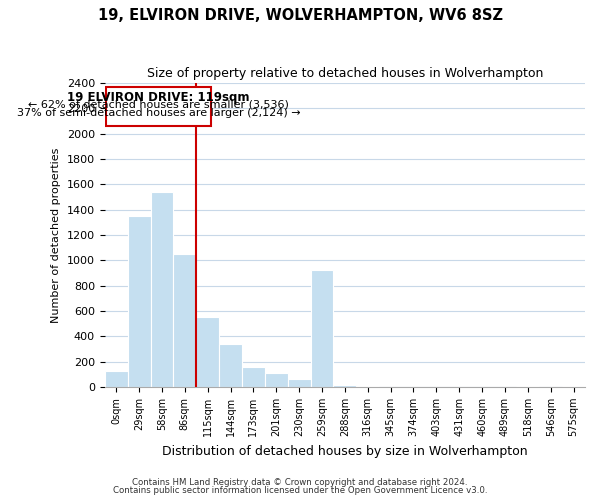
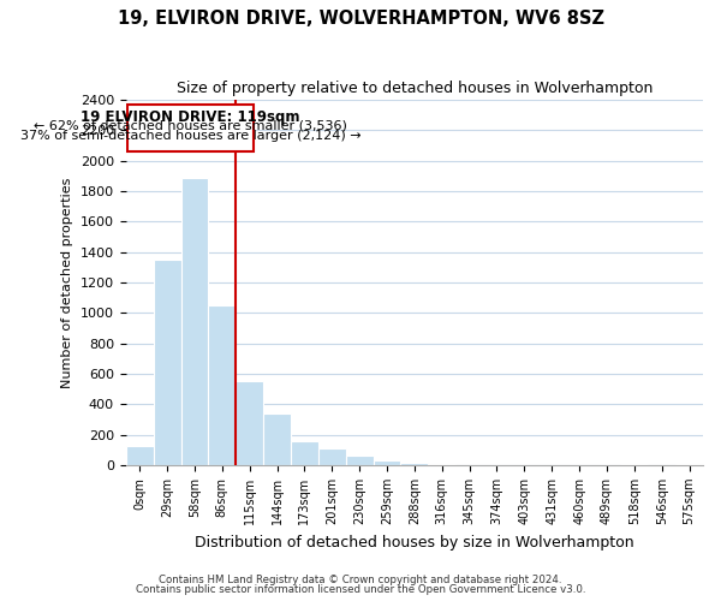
58sqm: 1540 -> 1890
259sqm: 920 -> 30
